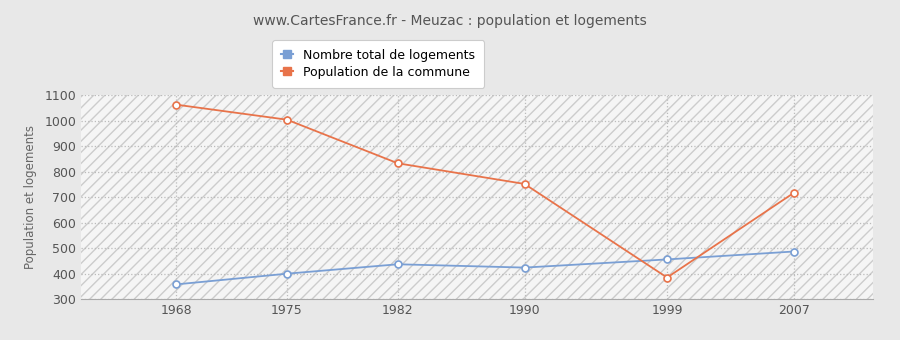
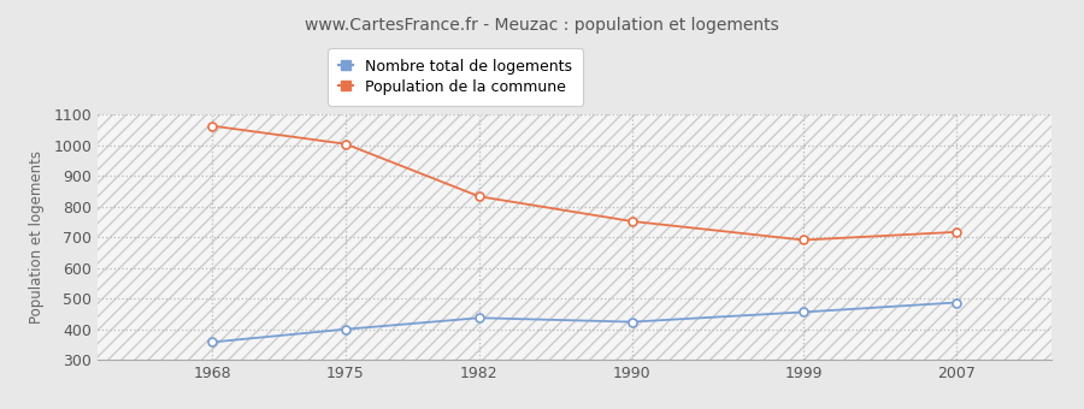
Population de la commune/1999: 385 -> 691
